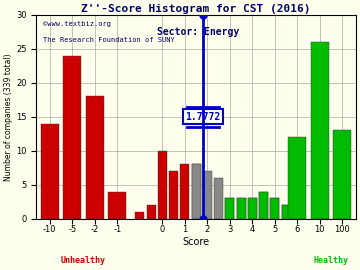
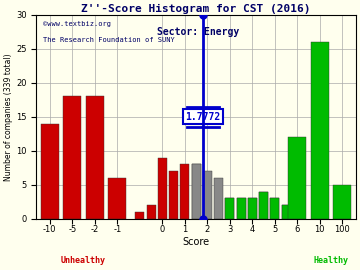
-5: 24 -> 18
-1: 4 -> 6
0: 10 -> 9
100: 13 -> 5
